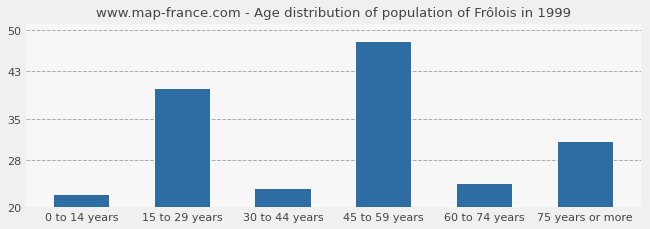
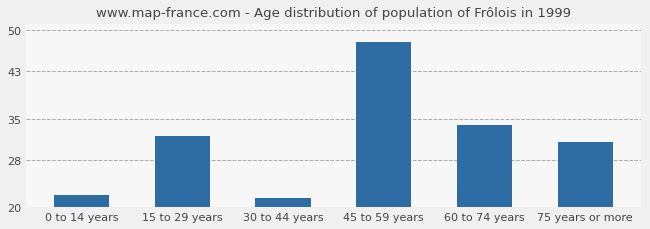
15 to 29 years: 40.0 -> 32.0
30 to 44 years: 23.0 -> 21.5
60 to 74 years: 24.0 -> 34.0
